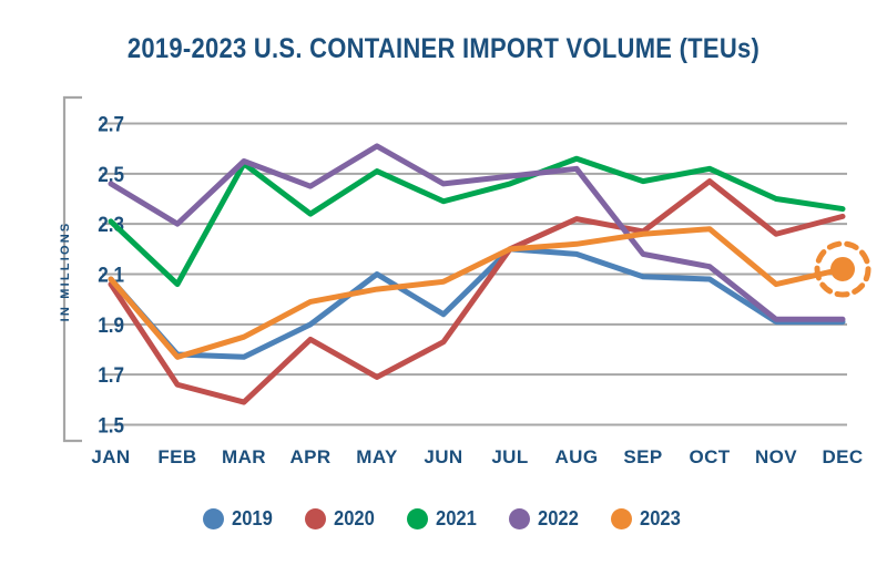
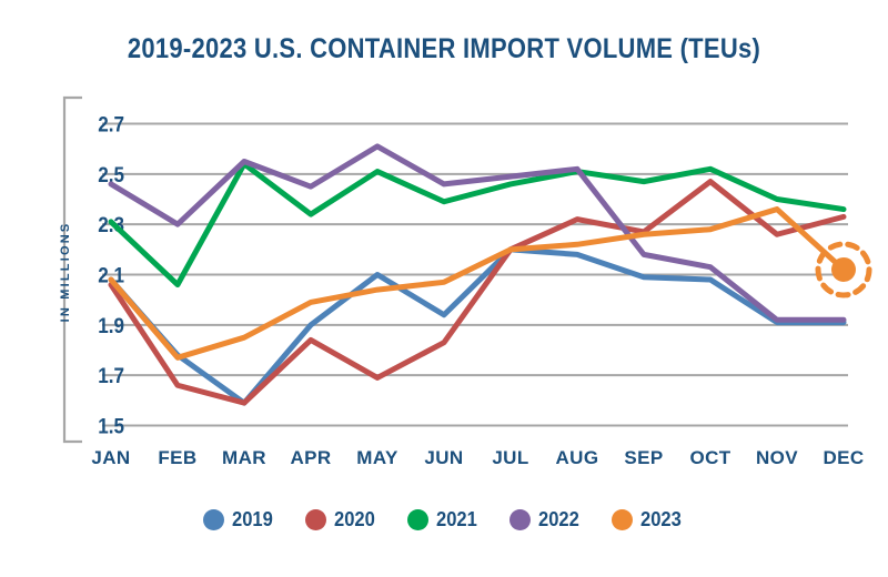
2019/MAR: 1.77 -> 1.59
2021/AUG: 2.56 -> 2.51
2023/NOV: 2.06 -> 2.36
